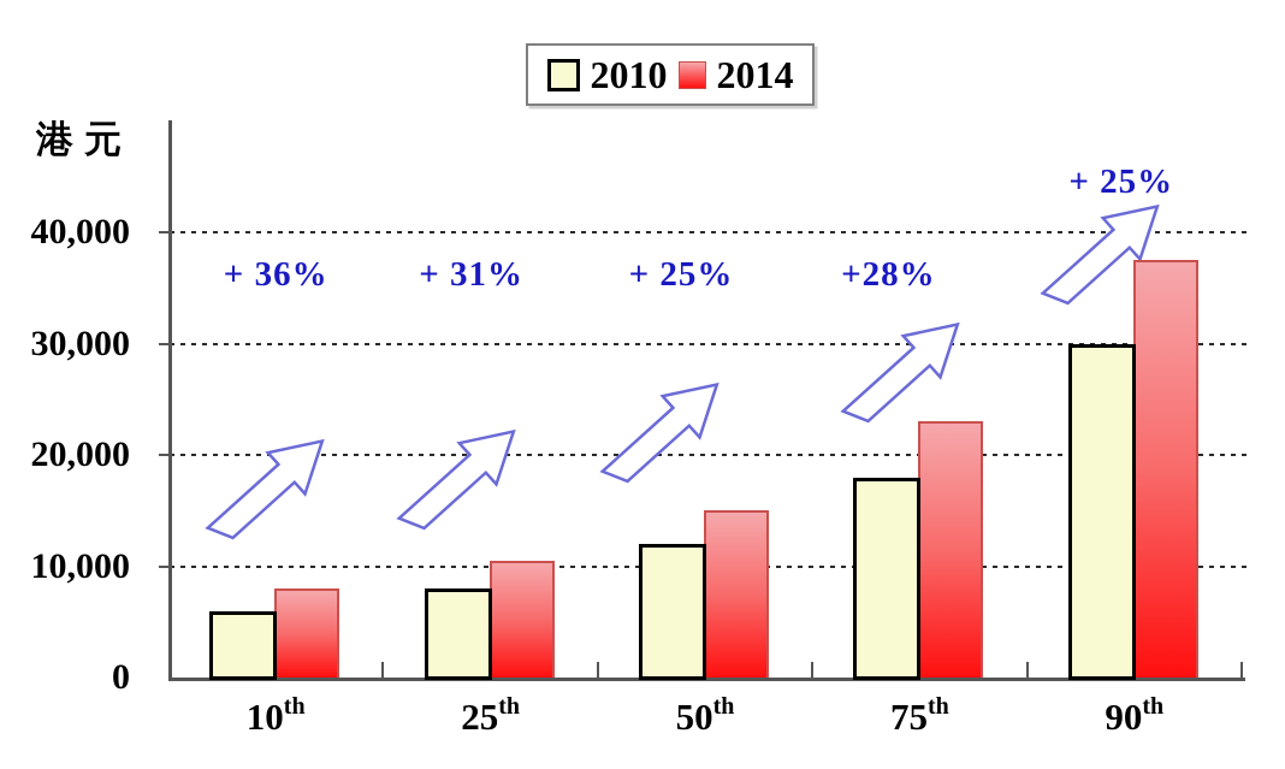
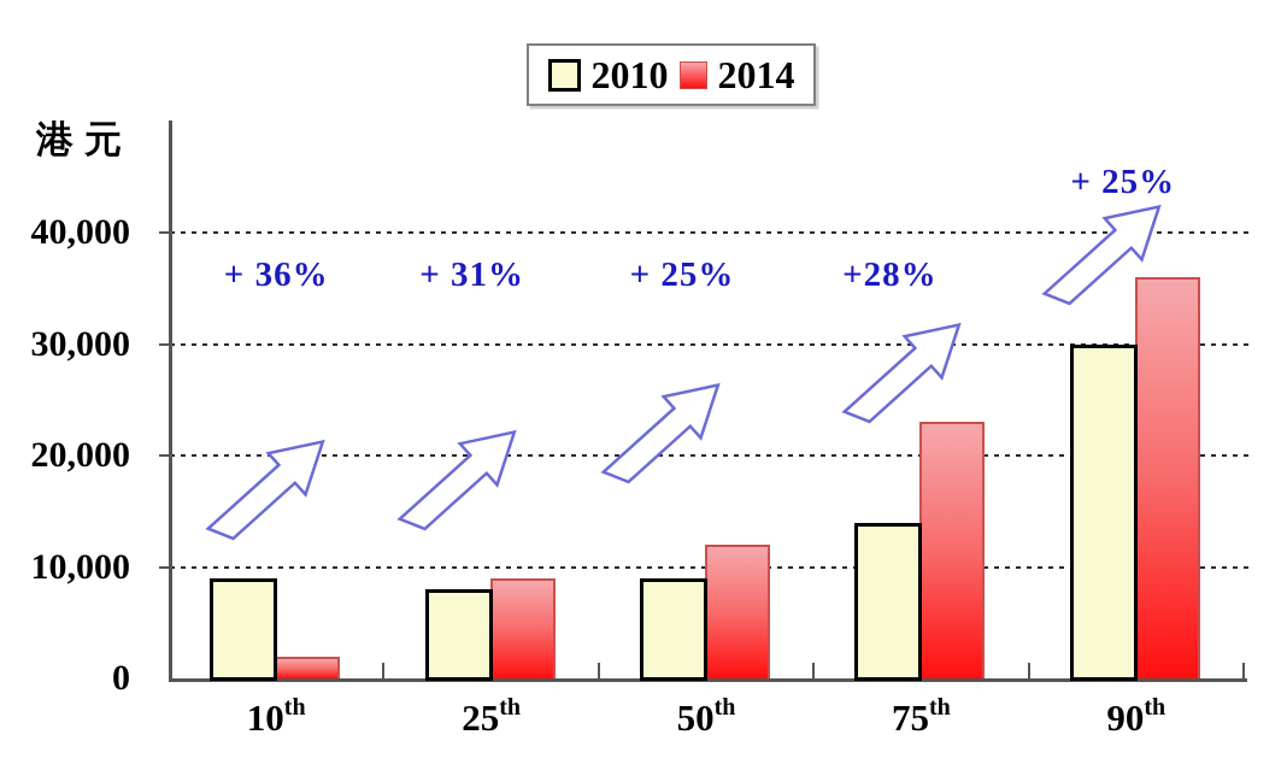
2010/10th: 6000 -> 9000
2014/10th: 8000 -> 2000
2014/25th: 10000 -> 9000
2010/50th: 12000 -> 9000
2014/50th: 15000 -> 12000
2010/75th: 18000 -> 14000
2014/90th: 38000 -> 36000
